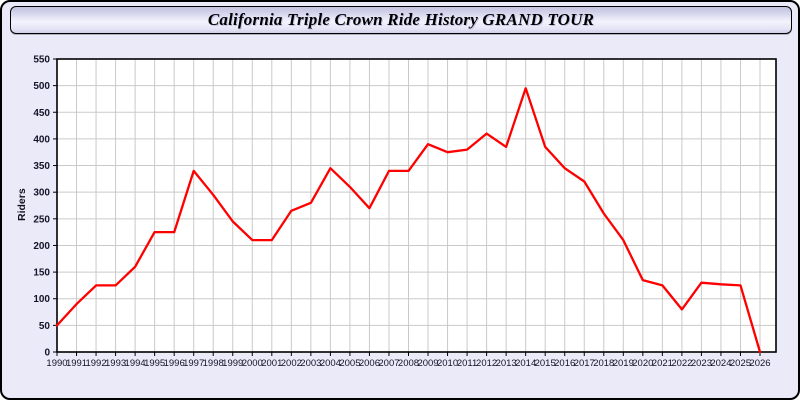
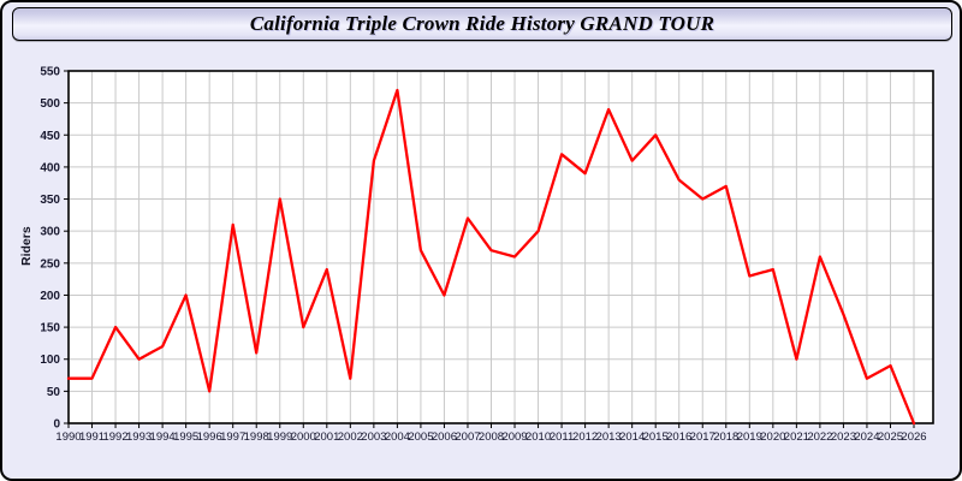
1990: 50 -> 70
1991: 90 -> 70
1992: 120 -> 150
1993: 120 -> 100
1994: 160 -> 120
1995: 220 -> 200
1996: 220 -> 50
1997: 340 -> 310
1998: 300 -> 110
1999: 240 -> 350
2000: 210 -> 150
2001: 210 -> 240
2002: 260 -> 70
2003: 280 -> 410
2004: 340 -> 520
2005: 310 -> 270
2006: 270 -> 200
2007: 340 -> 320
2008: 340 -> 270
2009: 390 -> 260
2010: 380 -> 300
2011: 380 -> 420
2012: 410 -> 390
2013: 380 -> 490
2014: 500 -> 410
2015: 380 -> 450
2016: 340 -> 380
2017: 320 -> 350
2018: 260 -> 370
2019: 210 -> 230
2020: 140 -> 240
2021: 120 -> 100
2022: 80 -> 260
2023: 130 -> 170
2024: 130 -> 70
2025: 120 -> 90
